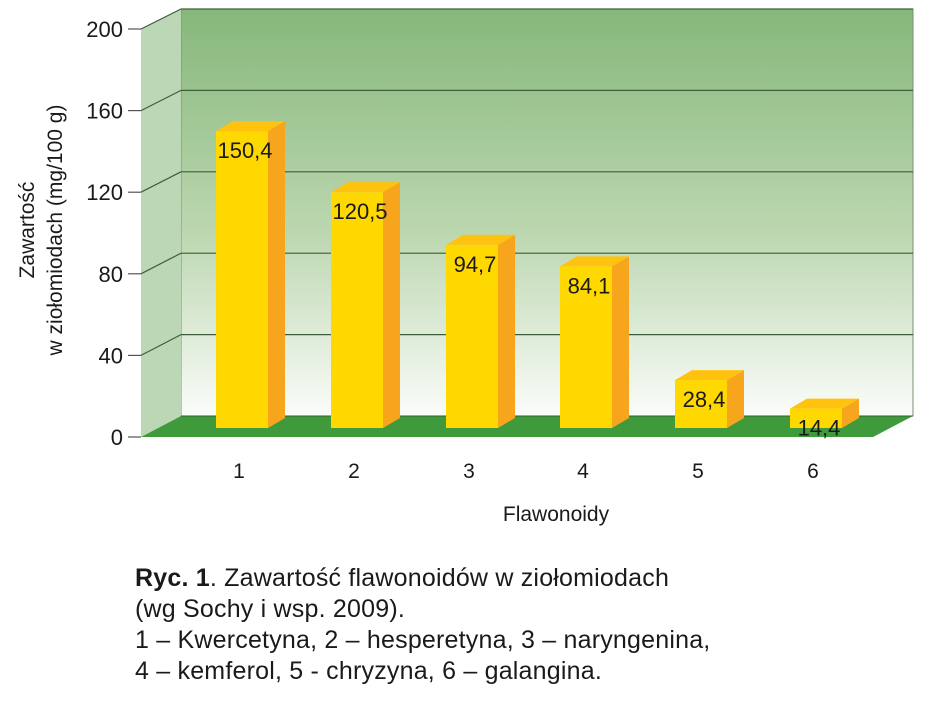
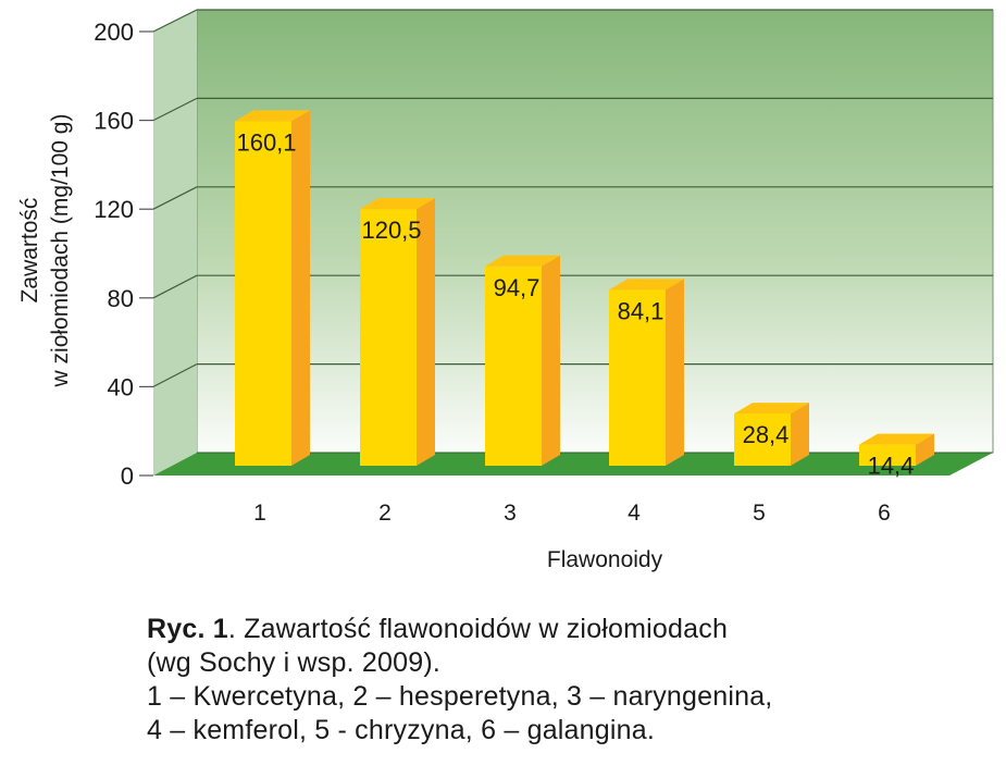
1: 150,4 -> 160,1
